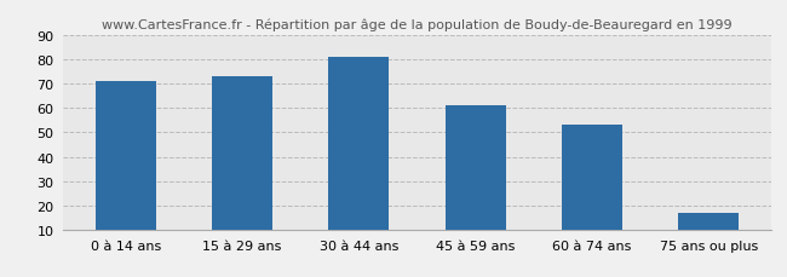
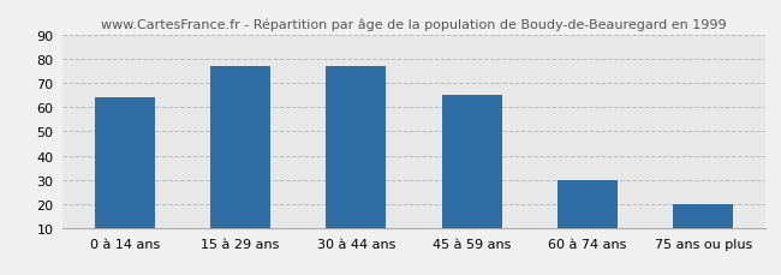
0 à 14 ans: 71 -> 64
15 à 29 ans: 73 -> 77
30 à 44 ans: 81 -> 77
45 à 59 ans: 61 -> 65
60 à 74 ans: 53 -> 30
75 ans ou plus: 17 -> 20
